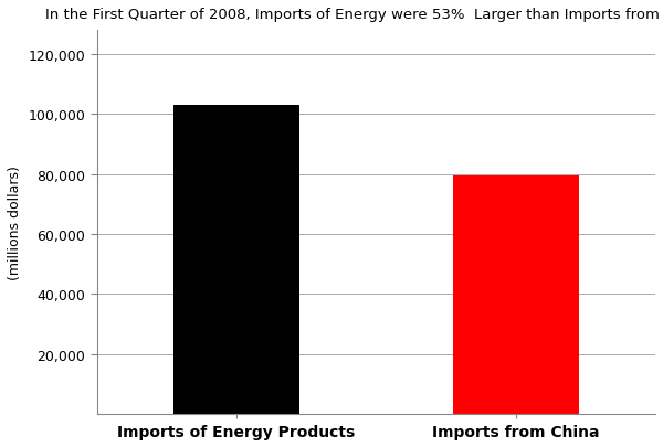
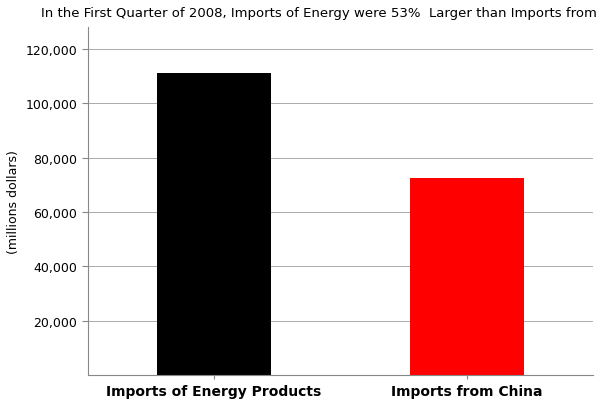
Imports of Energy Products: 103,000 -> 111,000
Imports from China: 79,500 -> 72,500
